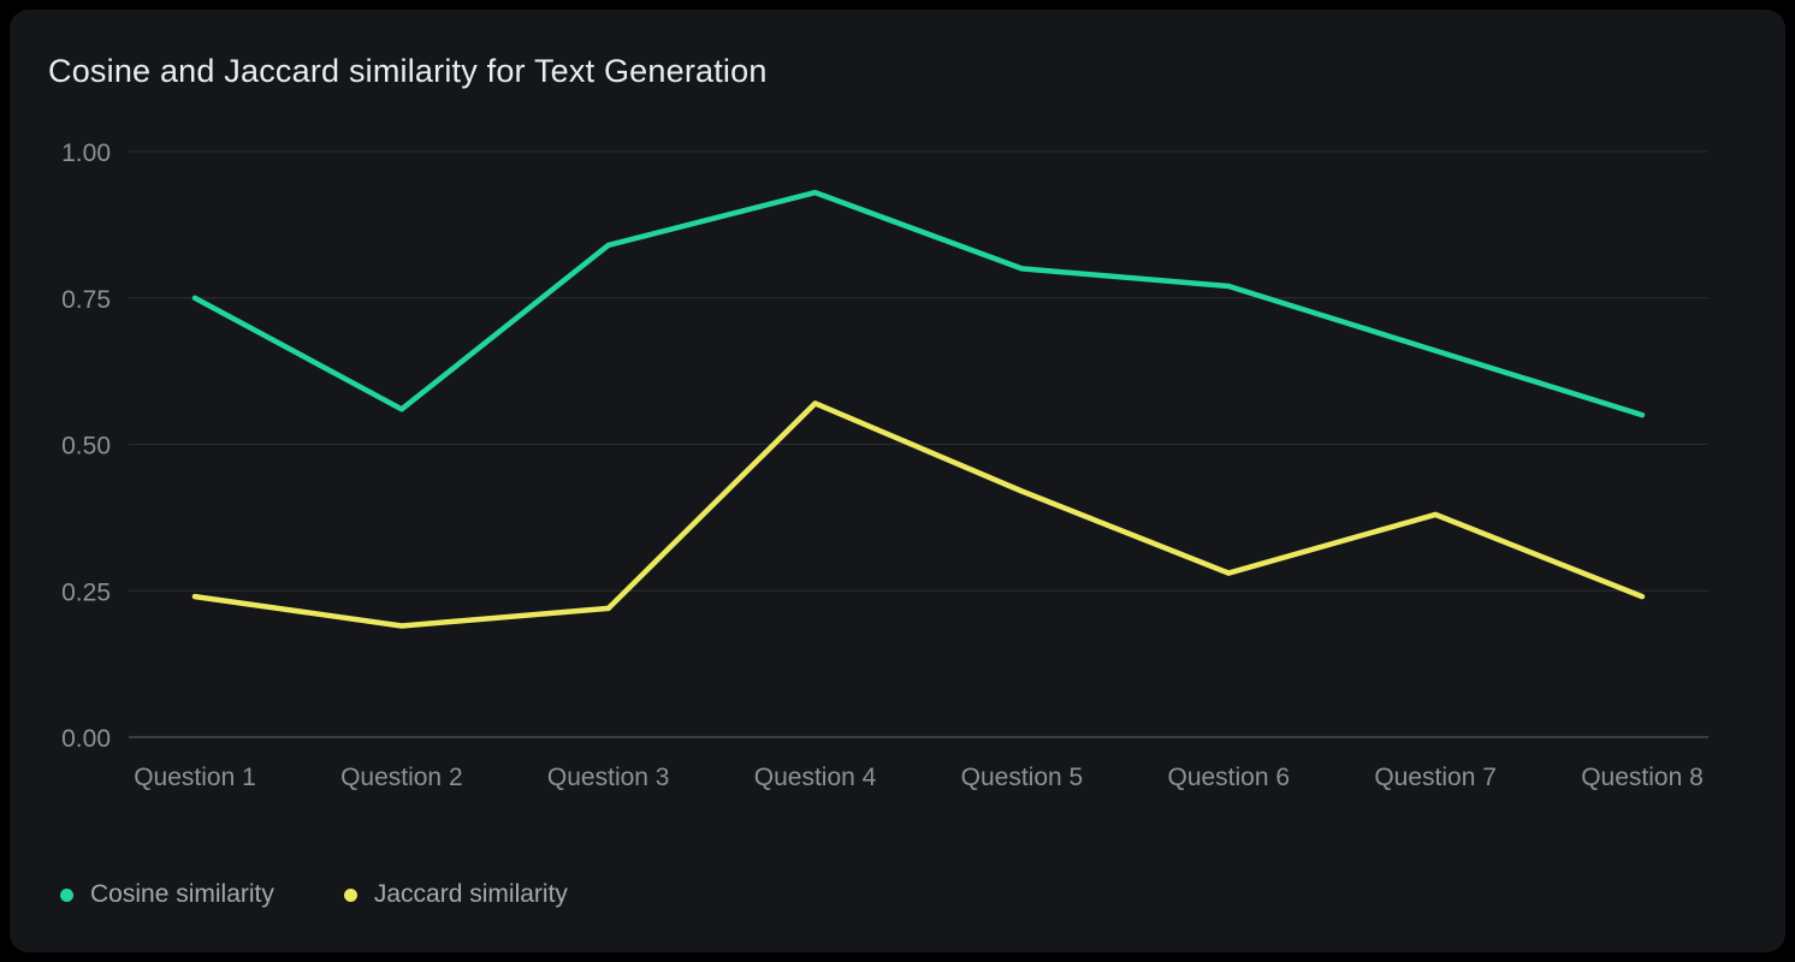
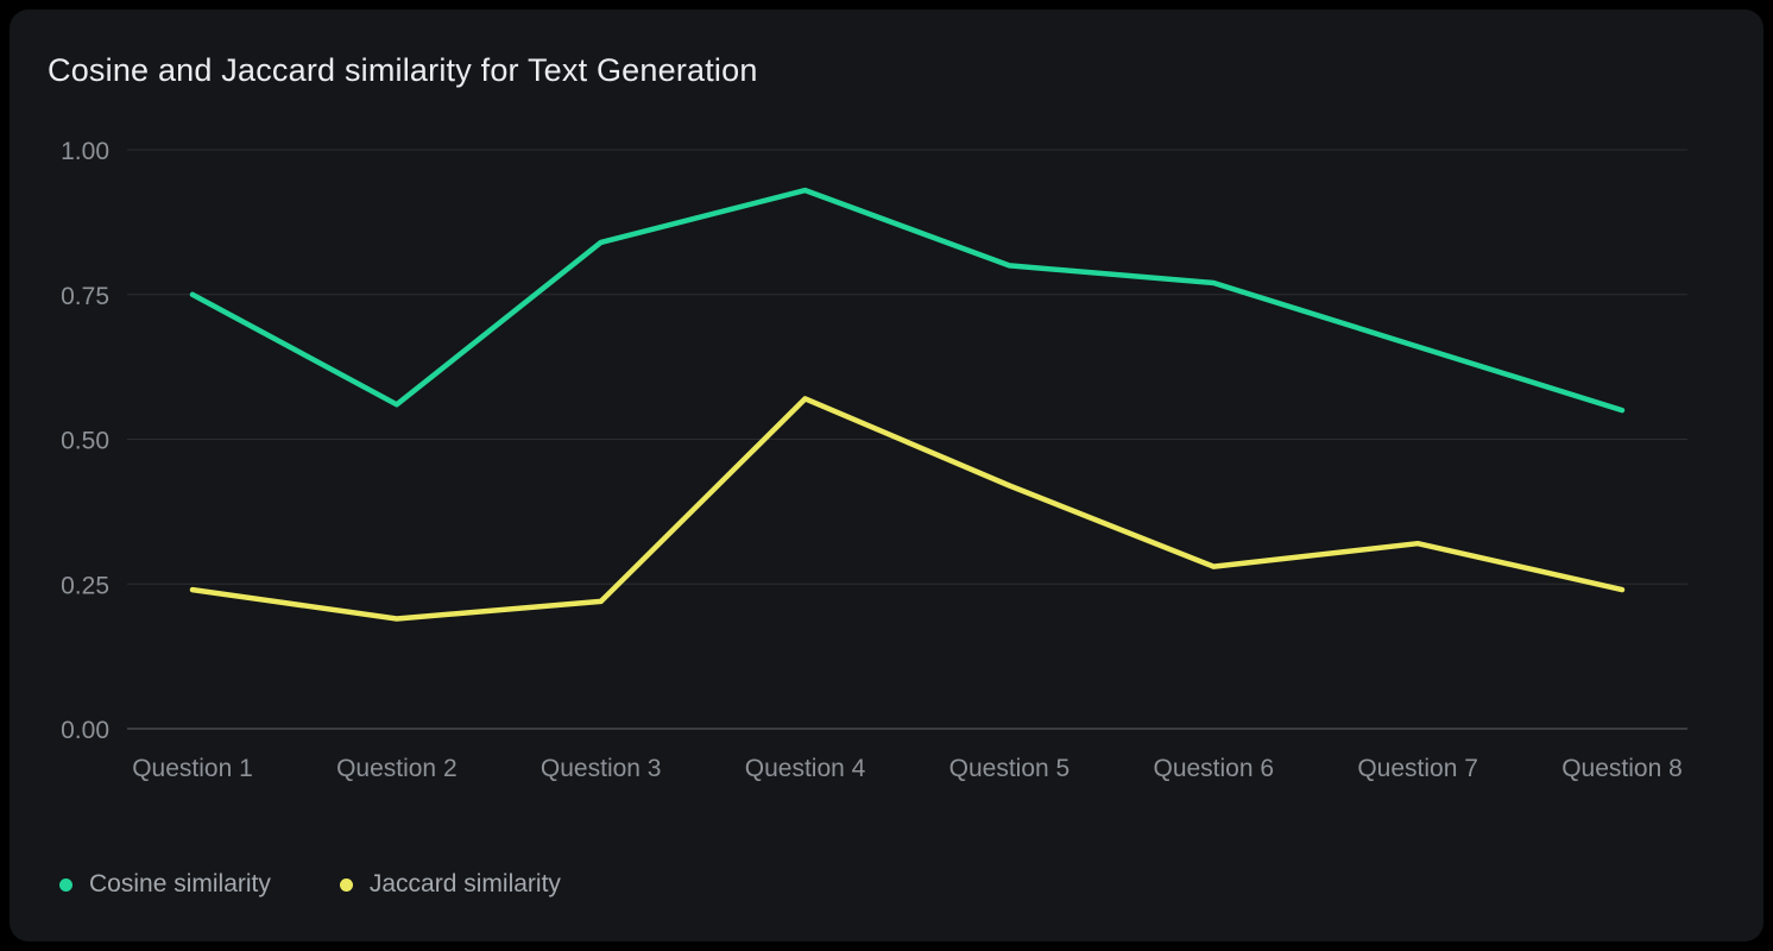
Jaccard similarity/Question 7: 0.38 -> 0.32
